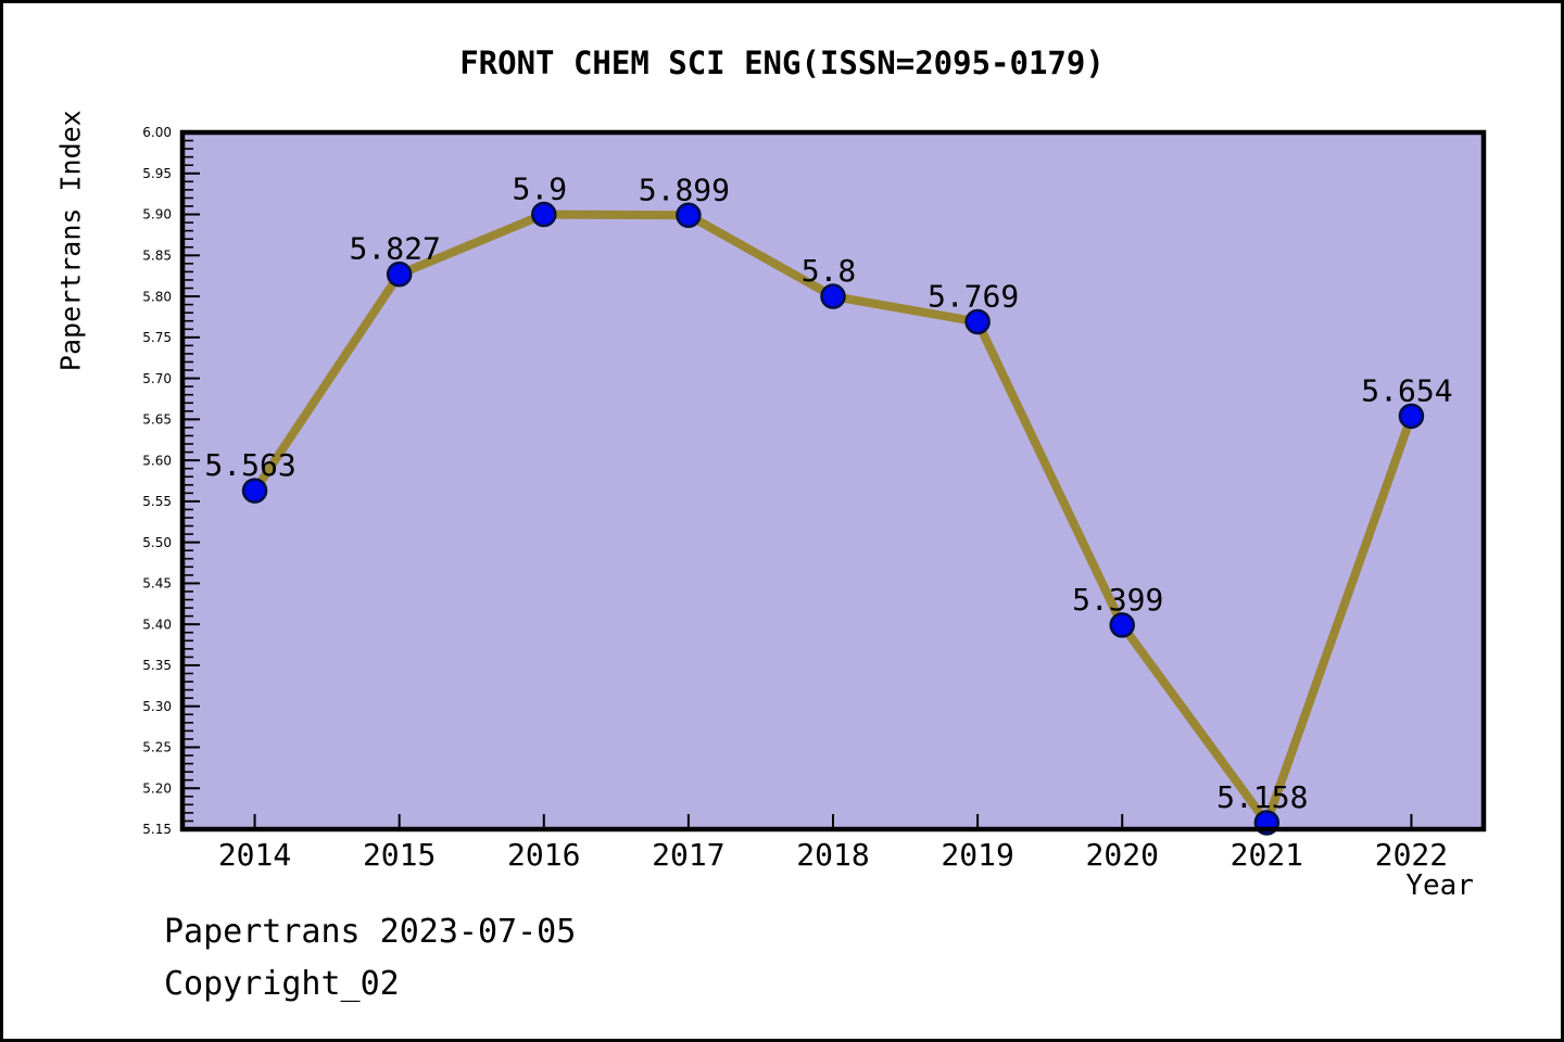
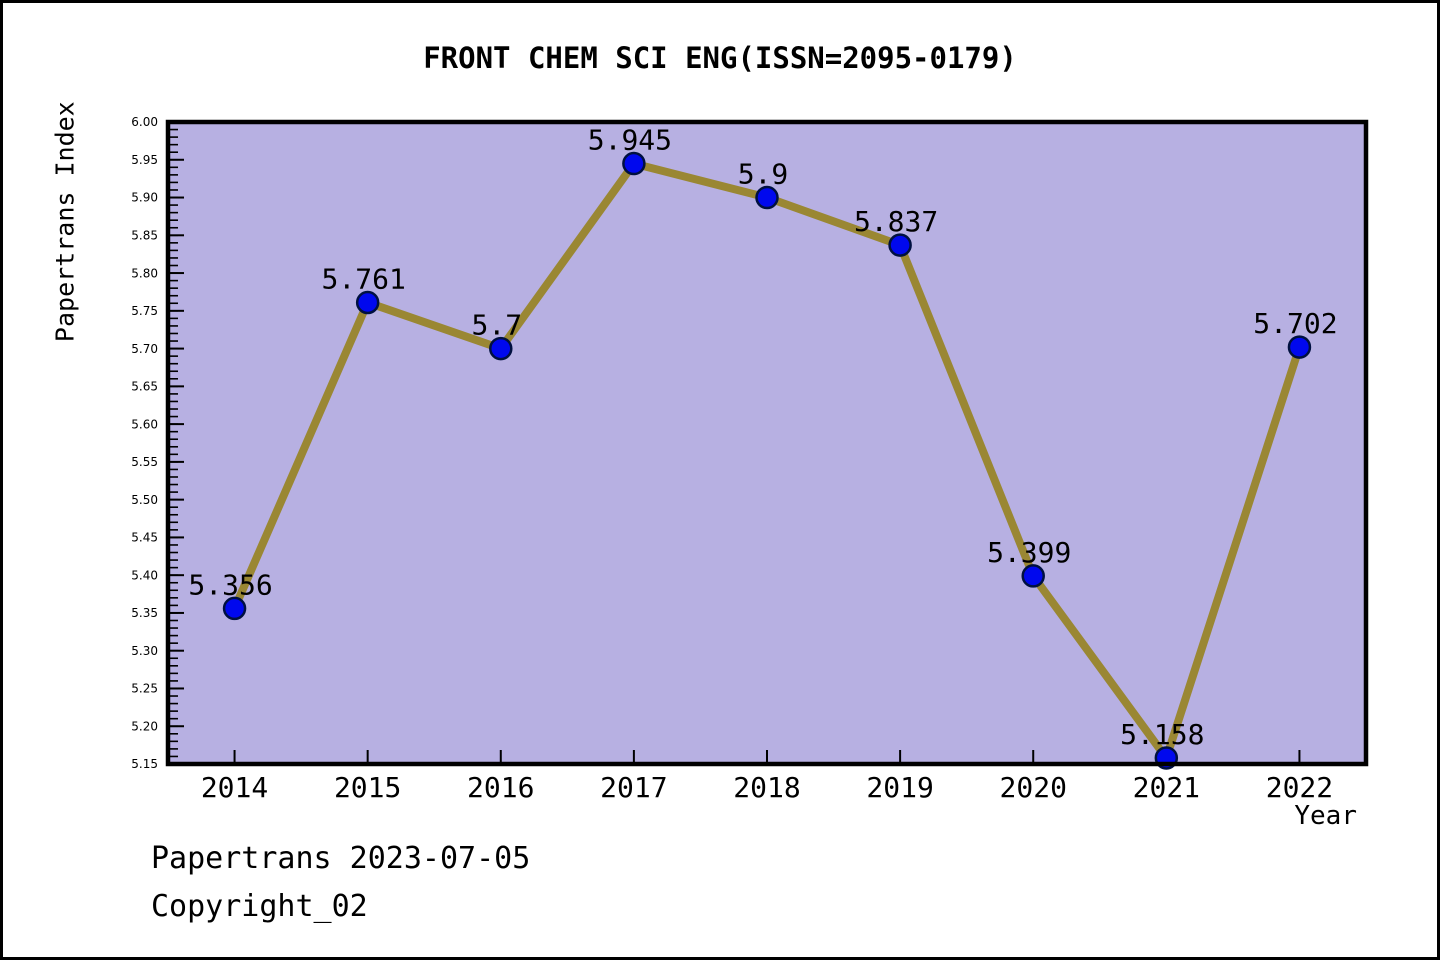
2014: 5.563 -> 5.356
2015: 5.827 -> 5.761
2016: 5.9 -> 5.7
2017: 5.899 -> 5.945
2018: 5.8 -> 5.9
2019: 5.769 -> 5.837
2022: 5.654 -> 5.702
